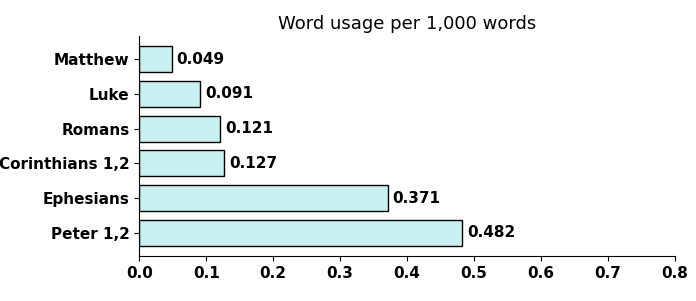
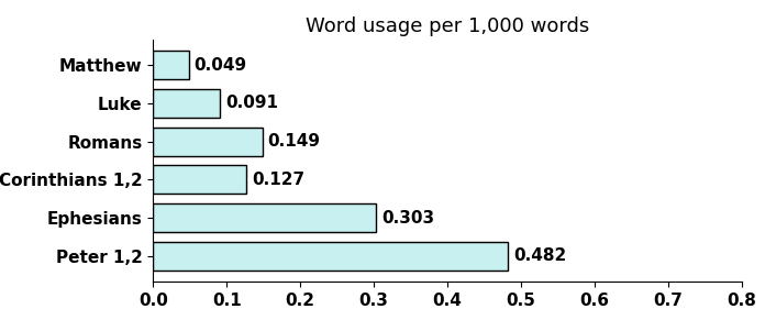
Romans: 0.121 -> 0.149
Ephesians: 0.371 -> 0.303
